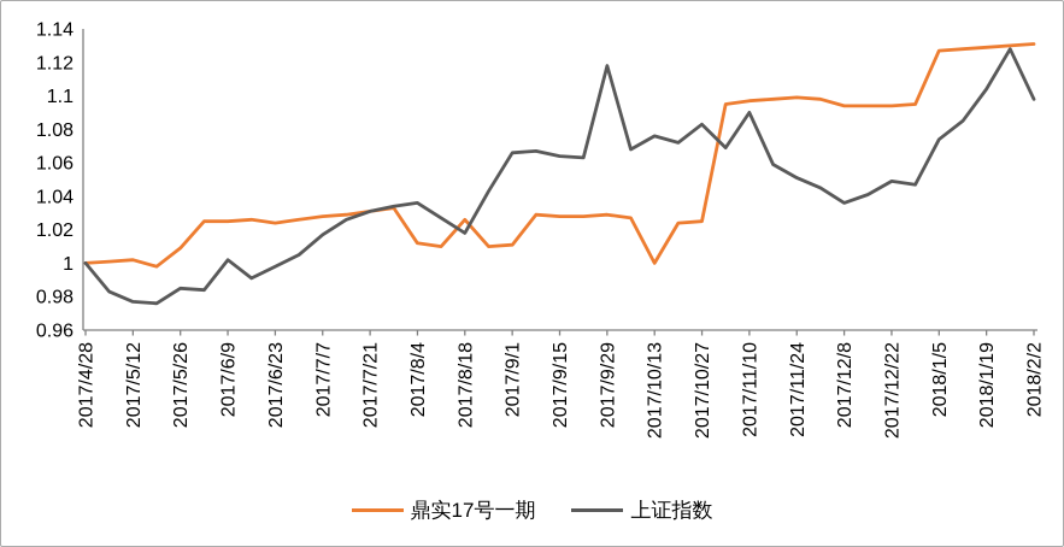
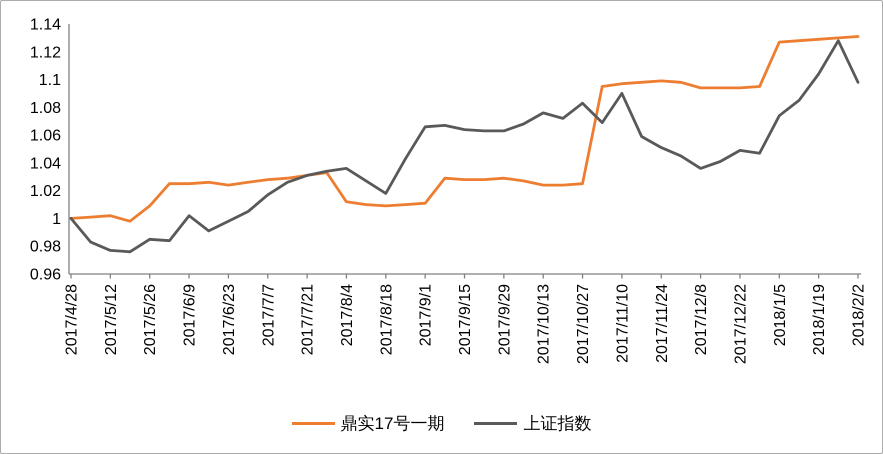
鼎实17号一期/2017/8/18: 1.026 -> 1.009
上证指数/2017/9/29: 1.118 -> 1.063
鼎实17号一期/2017/10/13: 1.000 -> 1.024
